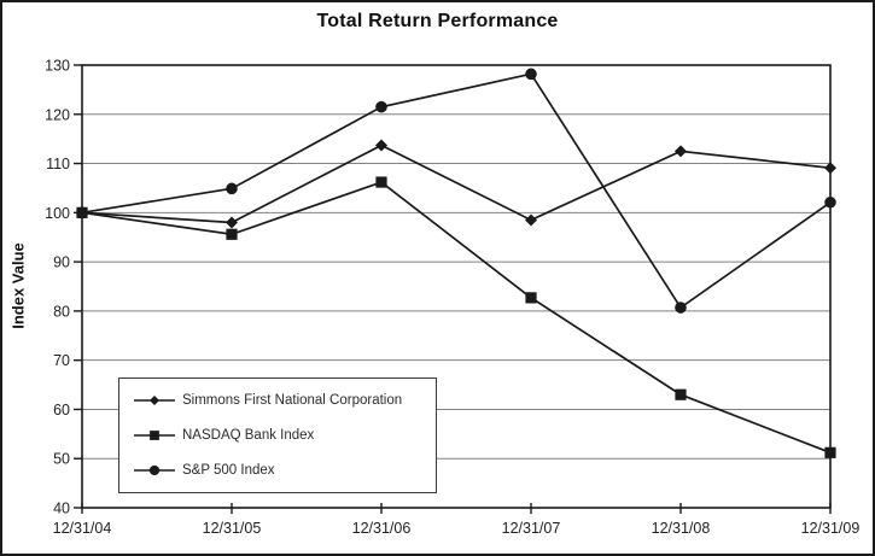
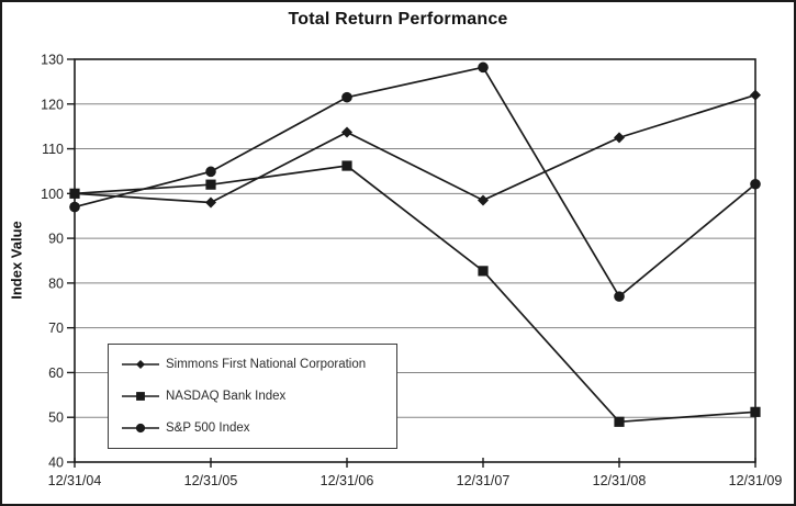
S&P 500 Index/12/31/04: 100 -> 97
NASDAQ Bank Index/12/31/05: 96 -> 102
NASDAQ Bank Index/12/31/08: 63 -> 49
S&P 500 Index/12/31/08: 81 -> 77
Simmons First National Corporation/12/31/09: 109 -> 122
